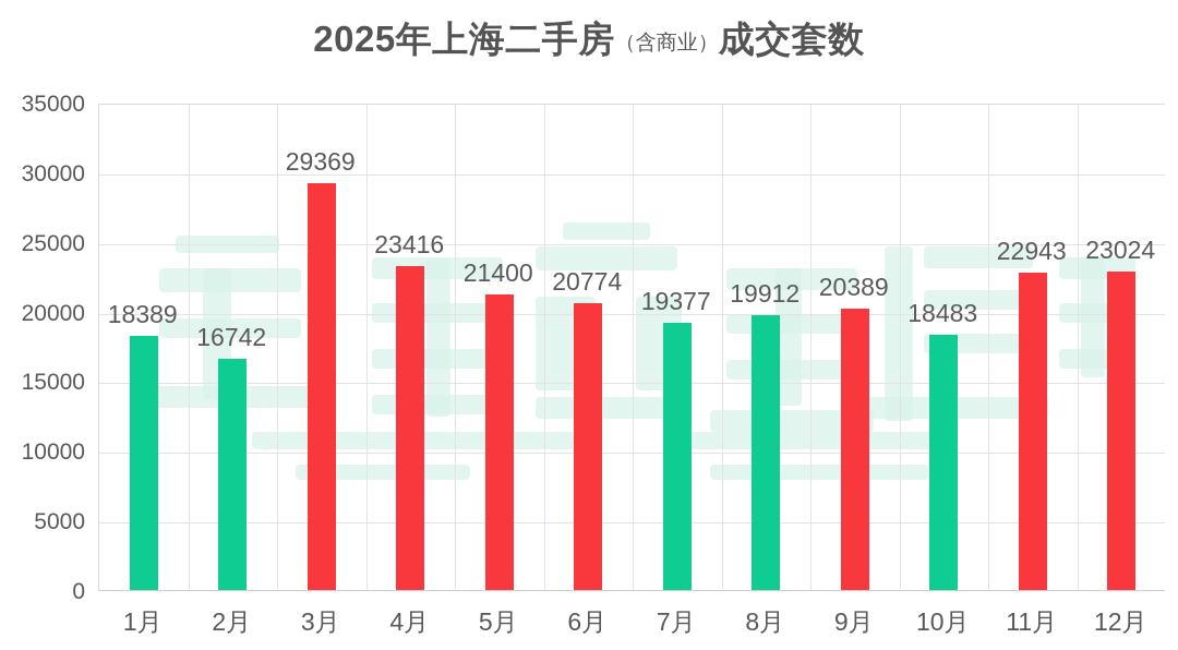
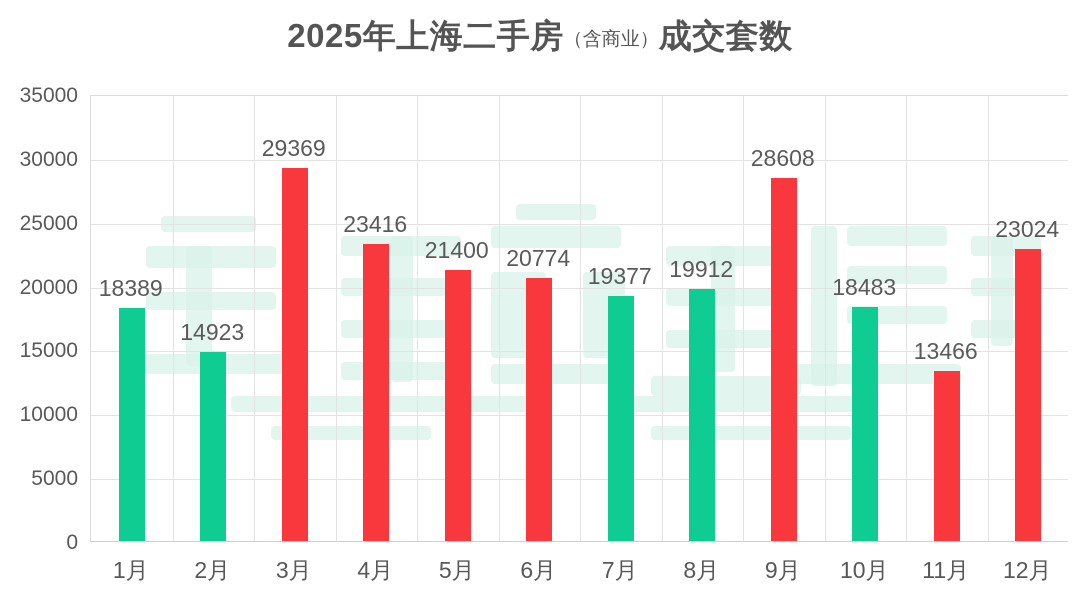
2月: 16742 -> 14923
9月: 20389 -> 28608
11月: 22943 -> 13466
